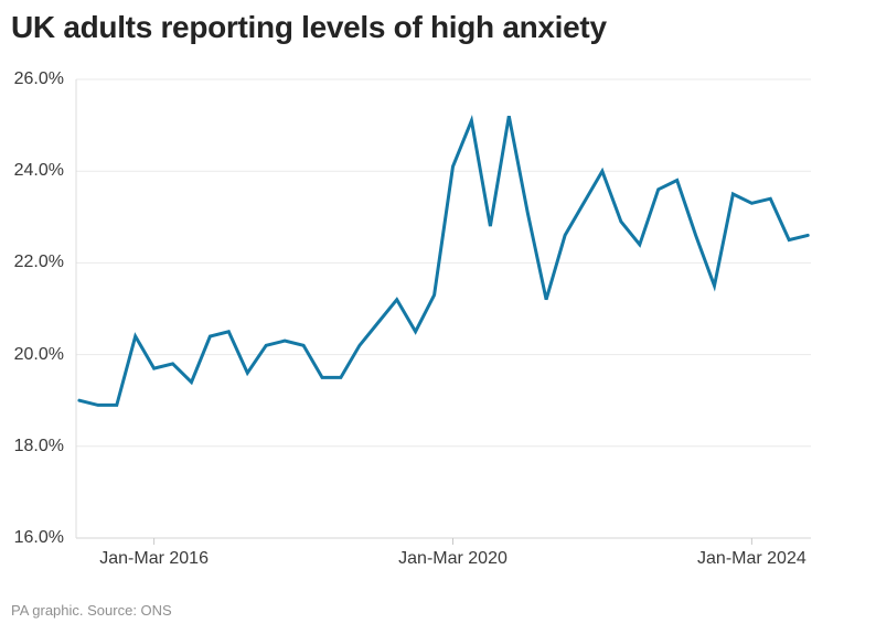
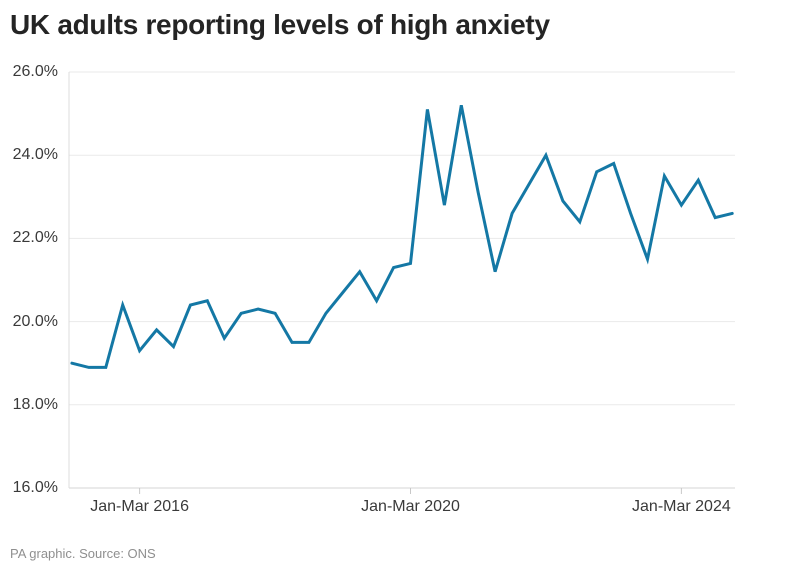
Jan-Mar 2016: 19.7% -> 19.3%
Jan-Mar 2020: 24.1% -> 21.4%
Jan-Mar 2024: 23.3% -> 22.8%
